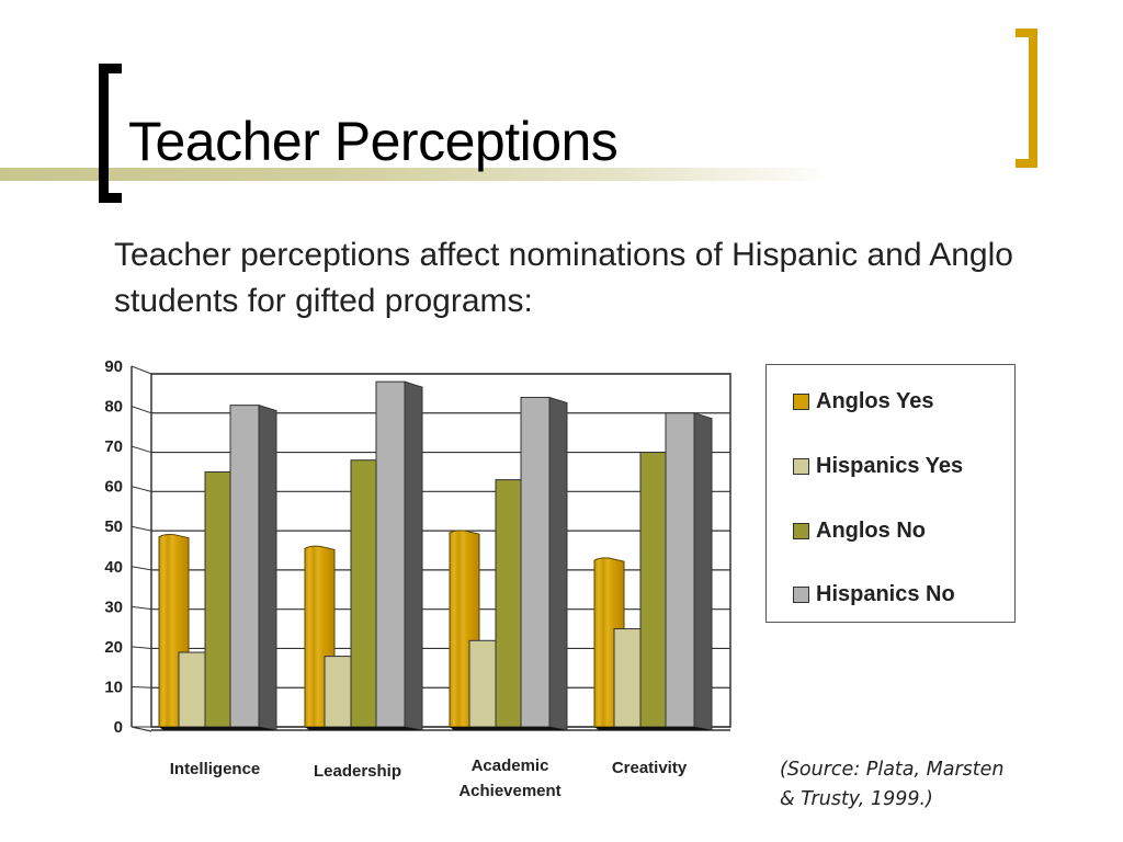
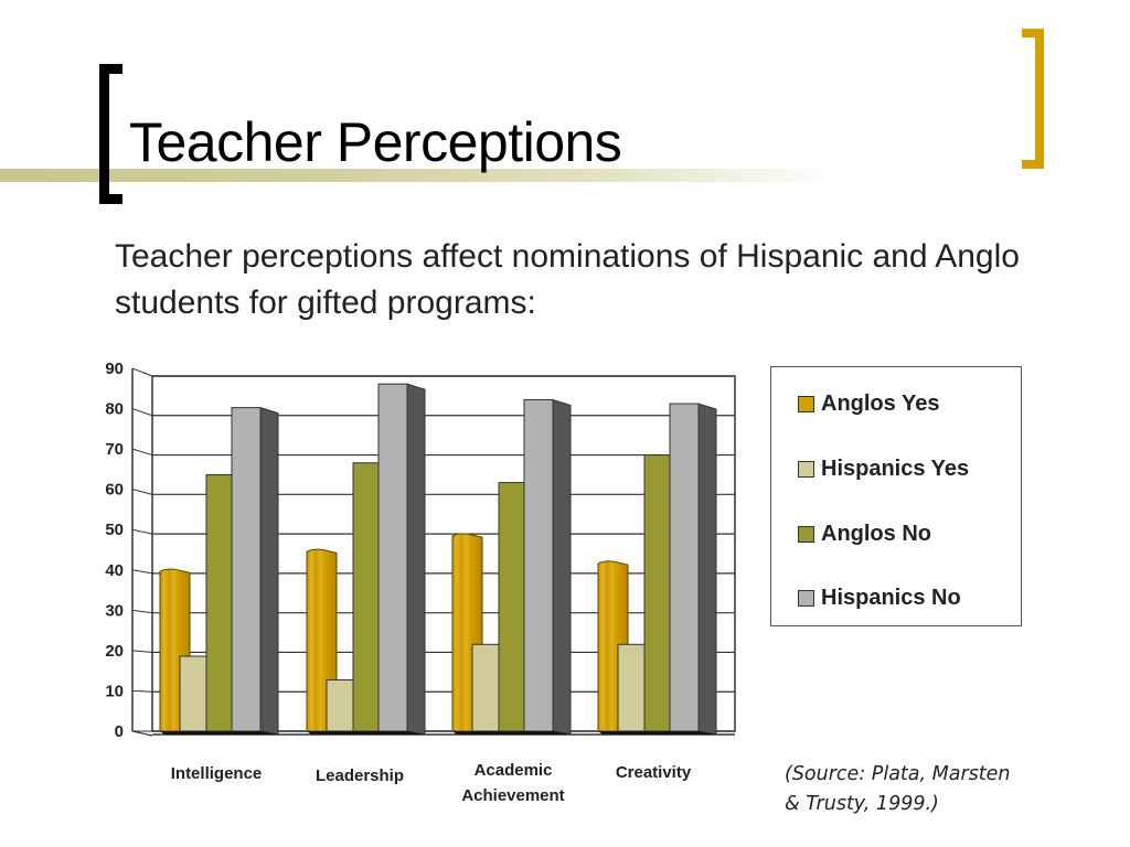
Anglos Yes/Intelligence: 49 -> 41
Hispanics Yes/Leadership: 18 -> 13
Hispanics Yes/Creativity: 25 -> 22
Hispanics No/Creativity: 80 -> 83
